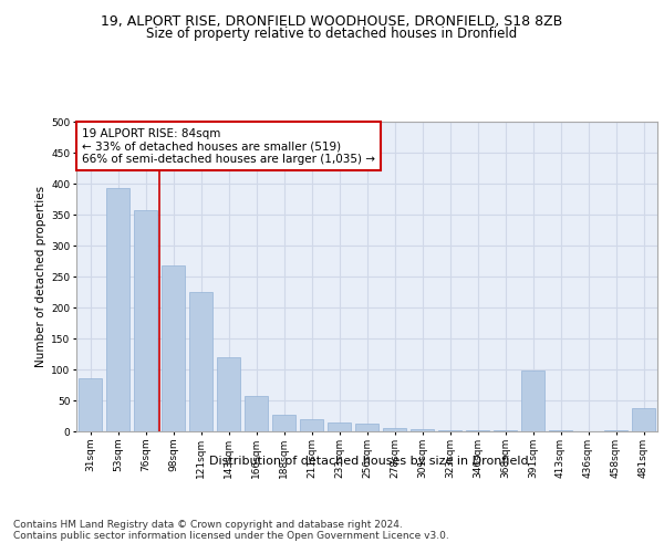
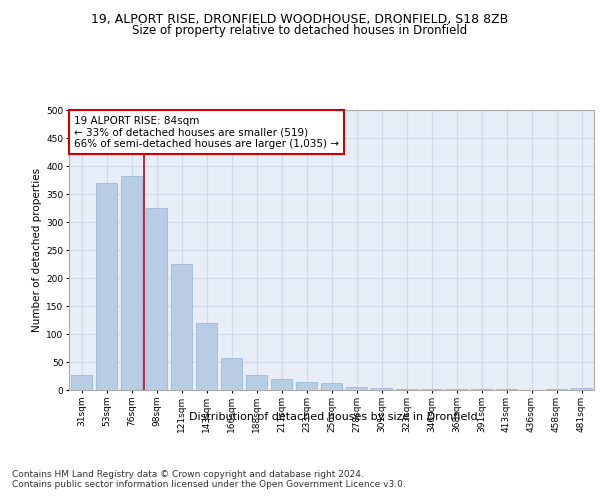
31sqm: 86 -> 27
53sqm: 392 -> 370
76sqm: 358 -> 383
98sqm: 268 -> 325
391sqm: 98 -> 1
481sqm: 38 -> 3
